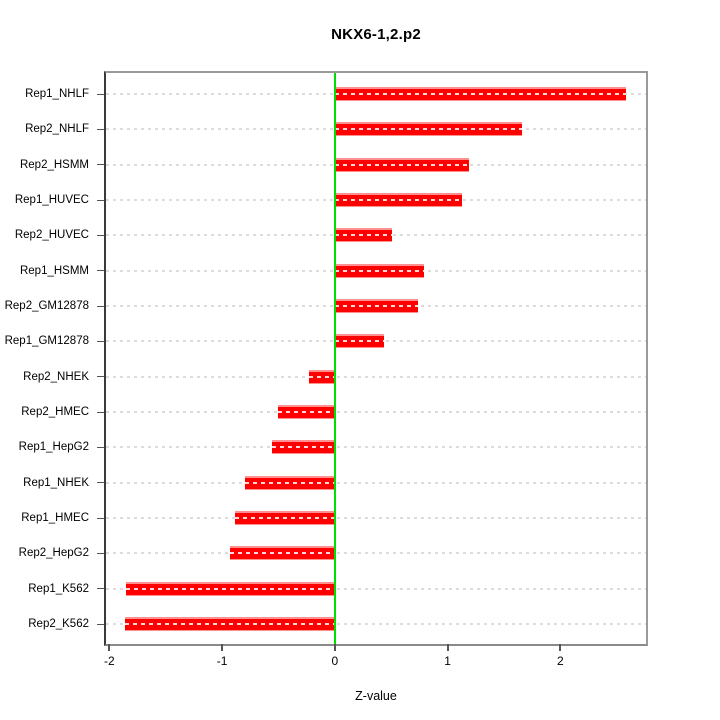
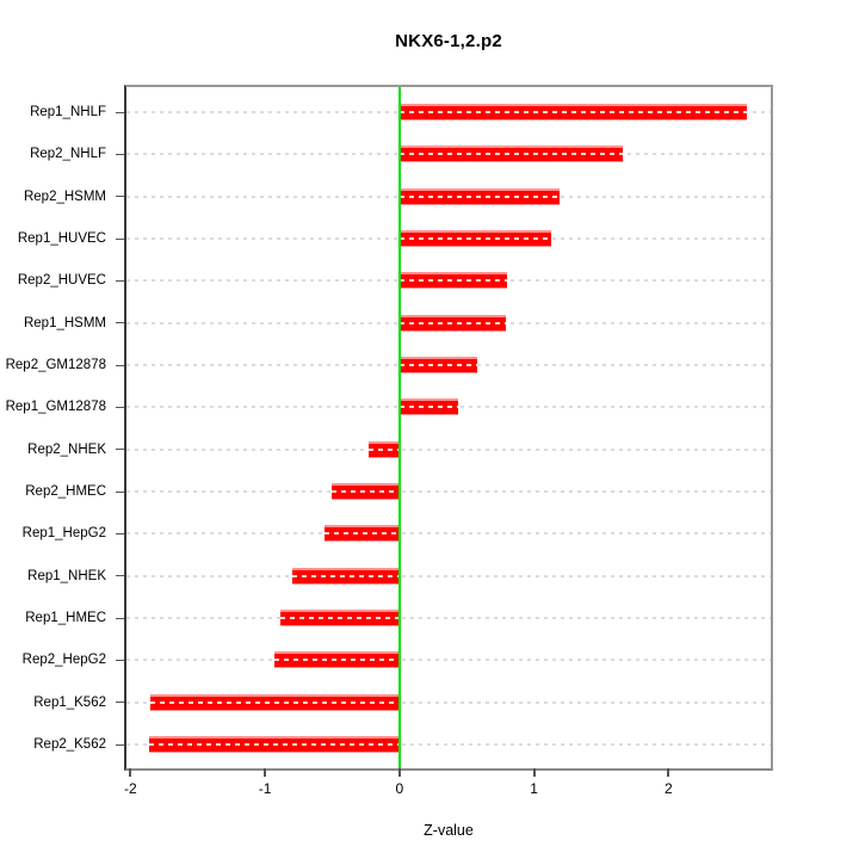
Rep2_HUVEC: 0.51 -> 0.80
Rep2_GM12878: 0.74 -> 0.58
